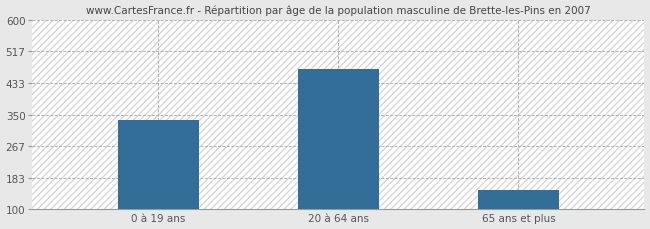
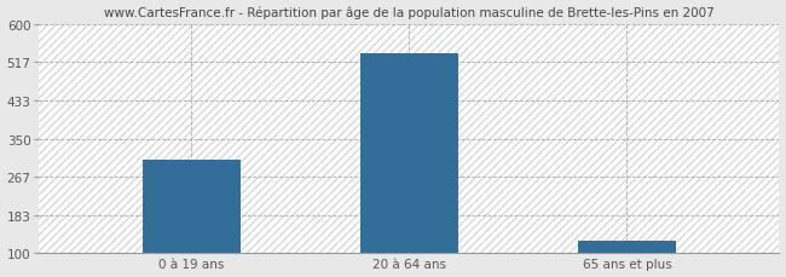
0 à 19 ans: 335 -> 305
20 à 64 ans: 470 -> 537
65 ans et plus: 150 -> 127
